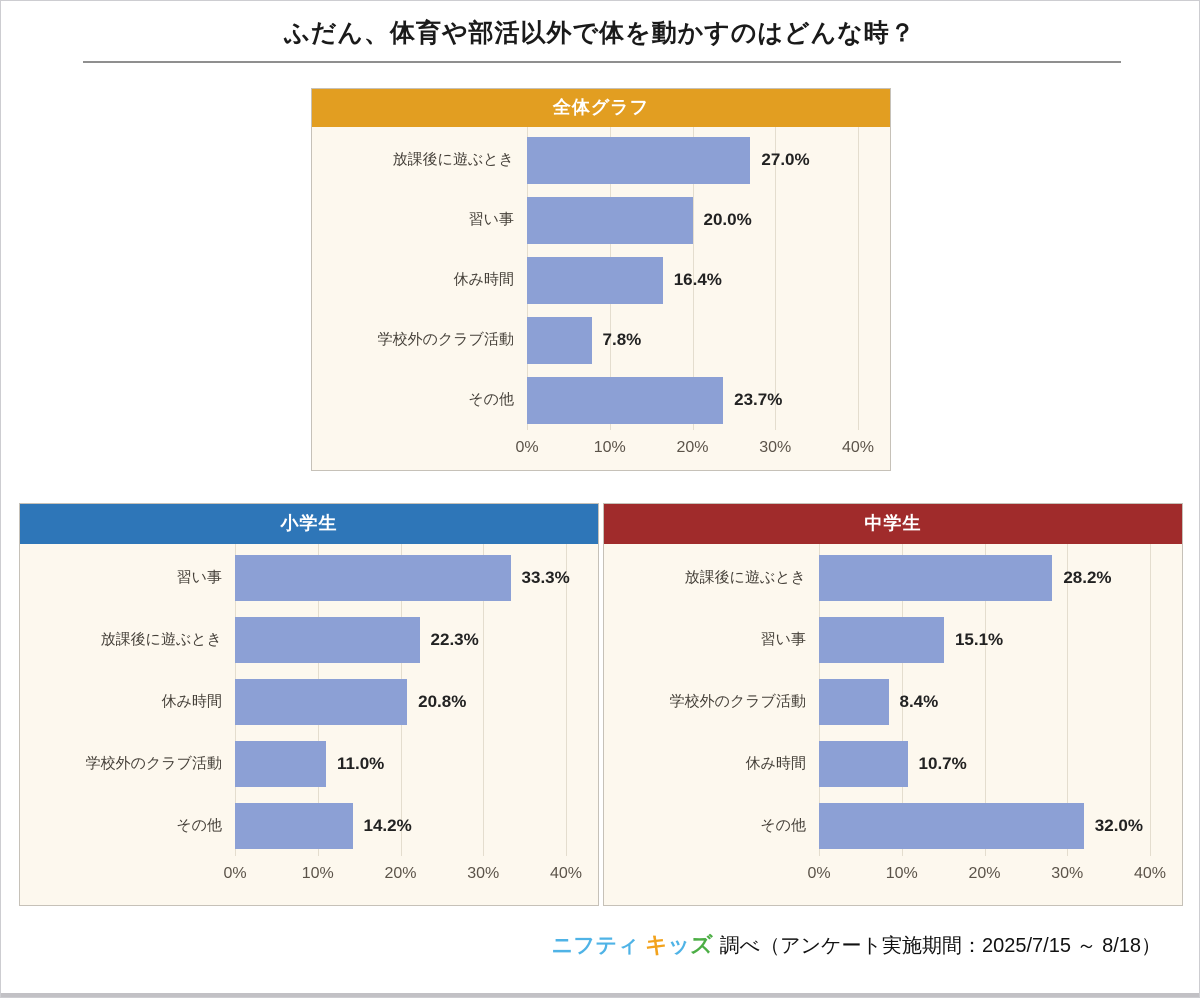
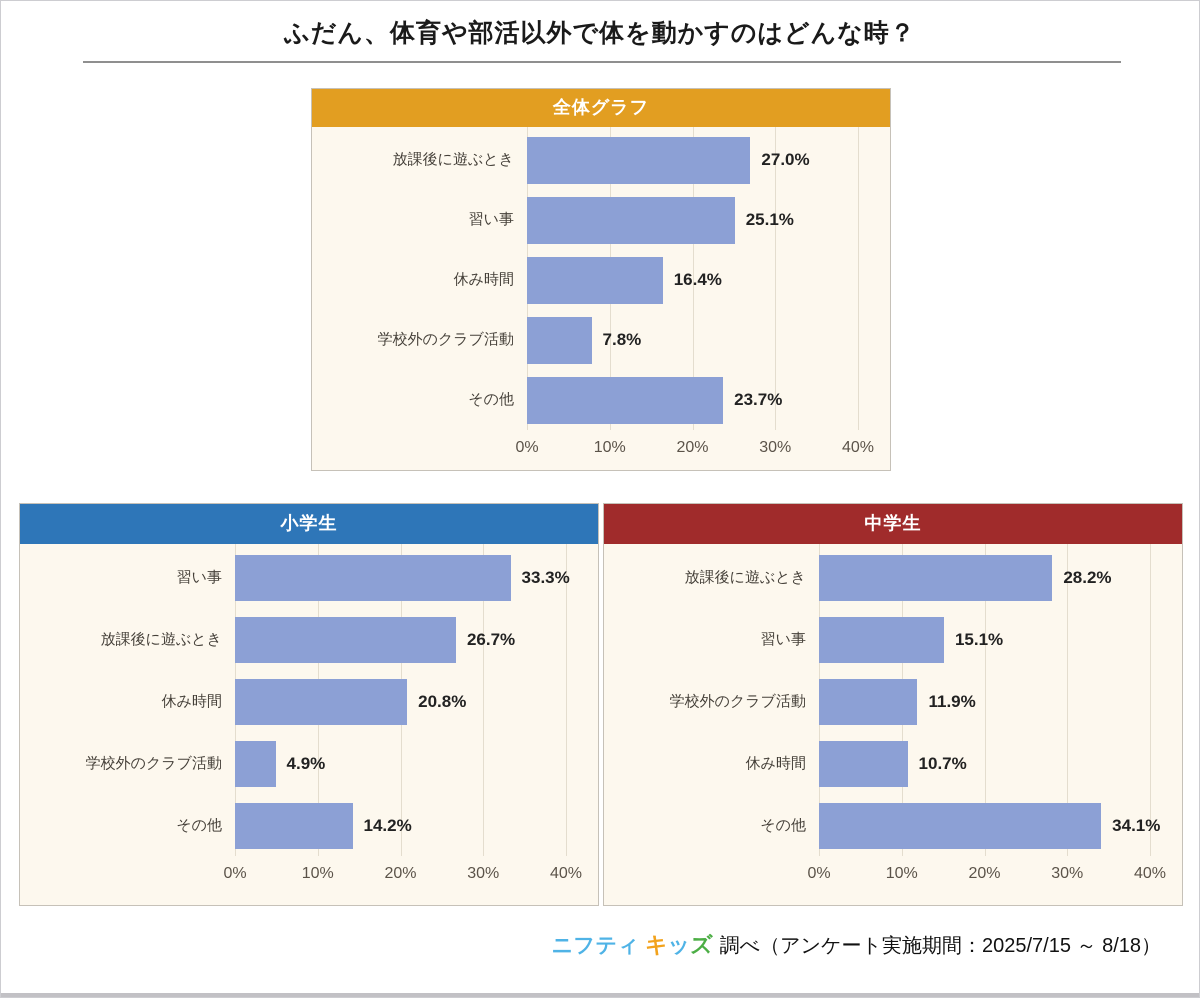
全体グラフ/習い事: 20.0% -> 25.1%
小学生/放課後に遊ぶとき: 22.3% -> 26.7%
小学生/学校外のクラブ活動: 11.0% -> 4.9%
中学生/学校外のクラブ活動: 8.4% -> 11.9%
中学生/その他: 32.0% -> 34.1%
